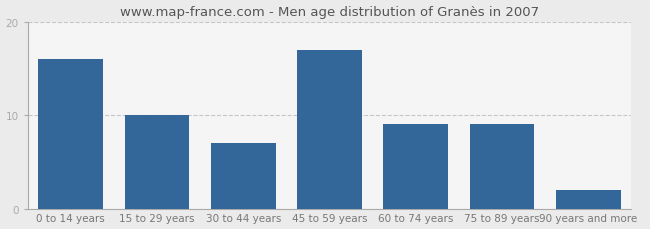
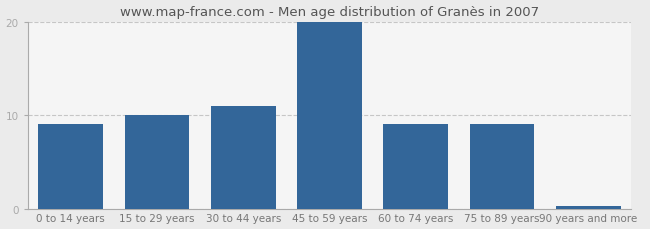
0 to 14 years: 16.0 -> 9.0
30 to 44 years: 7.0 -> 11.0
45 to 59 years: 17.0 -> 20.0
90 years and more: 2.0 -> 0.3
